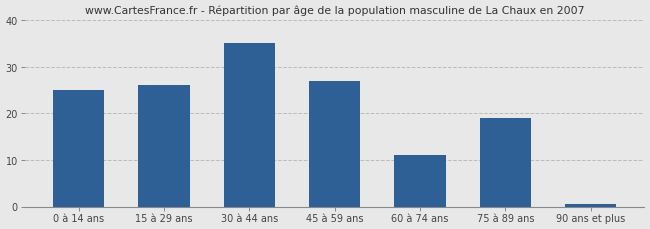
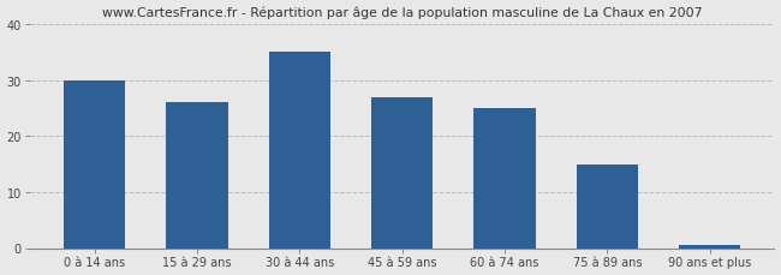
0 à 14 ans: 25.0 -> 30.0
60 à 74 ans: 11.0 -> 25.0
75 à 89 ans: 19.0 -> 15.0
